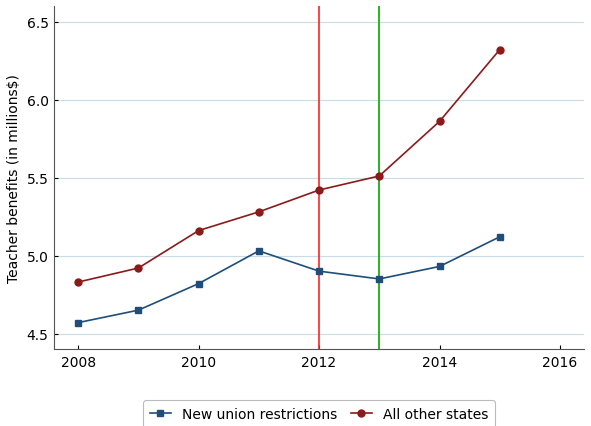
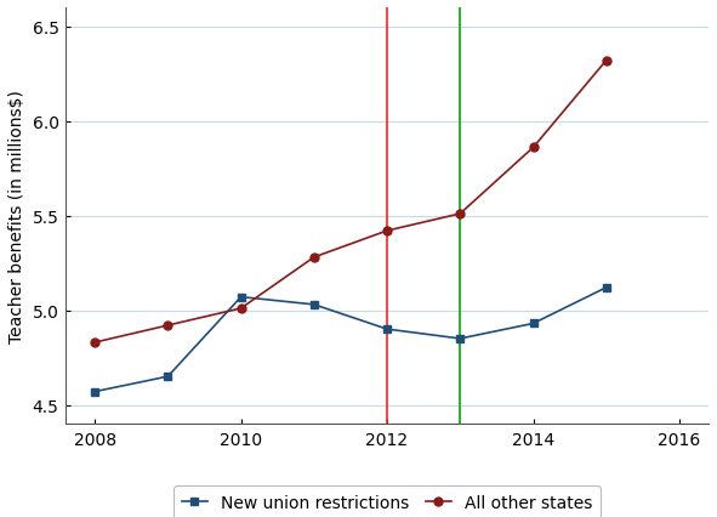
New union restrictions/2010: 4.82 -> 5.07
All other states/2010: 5.16 -> 5.01
